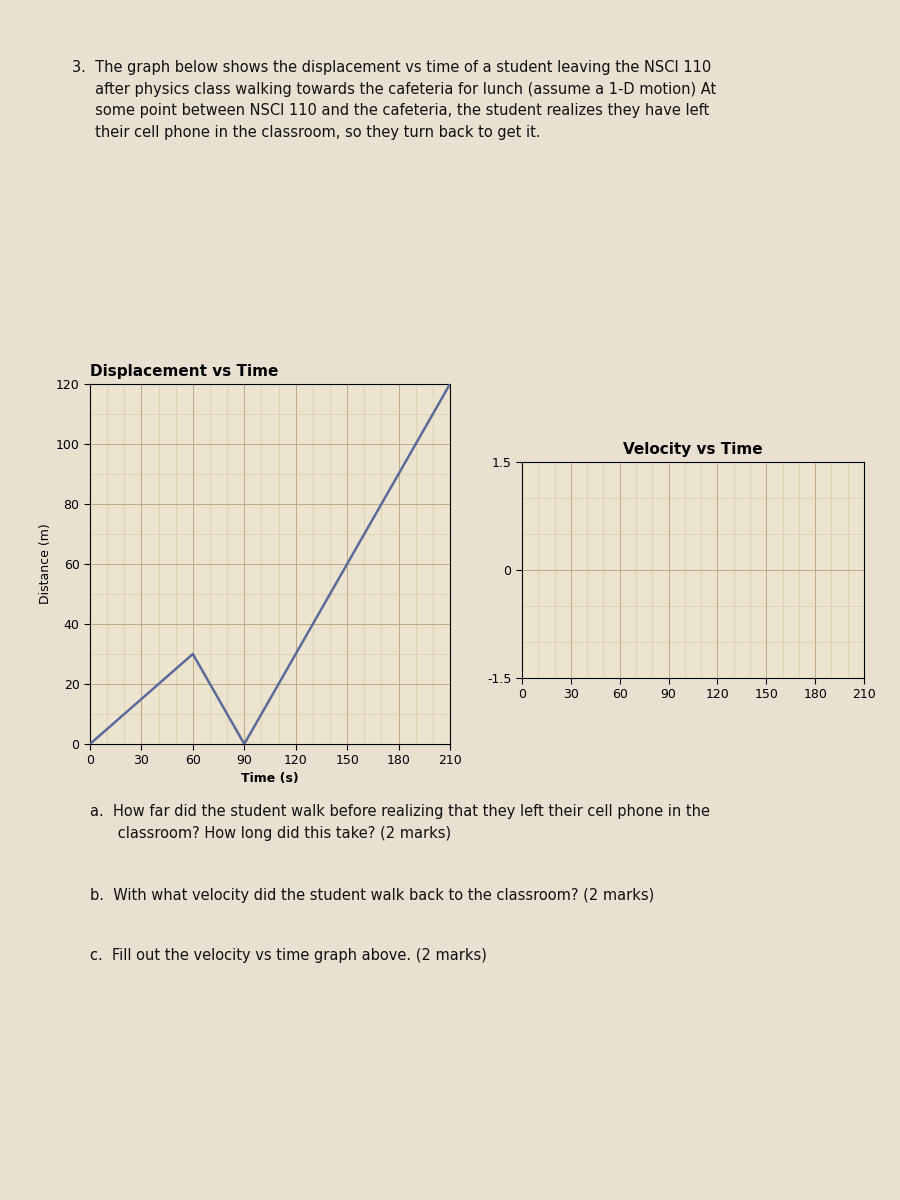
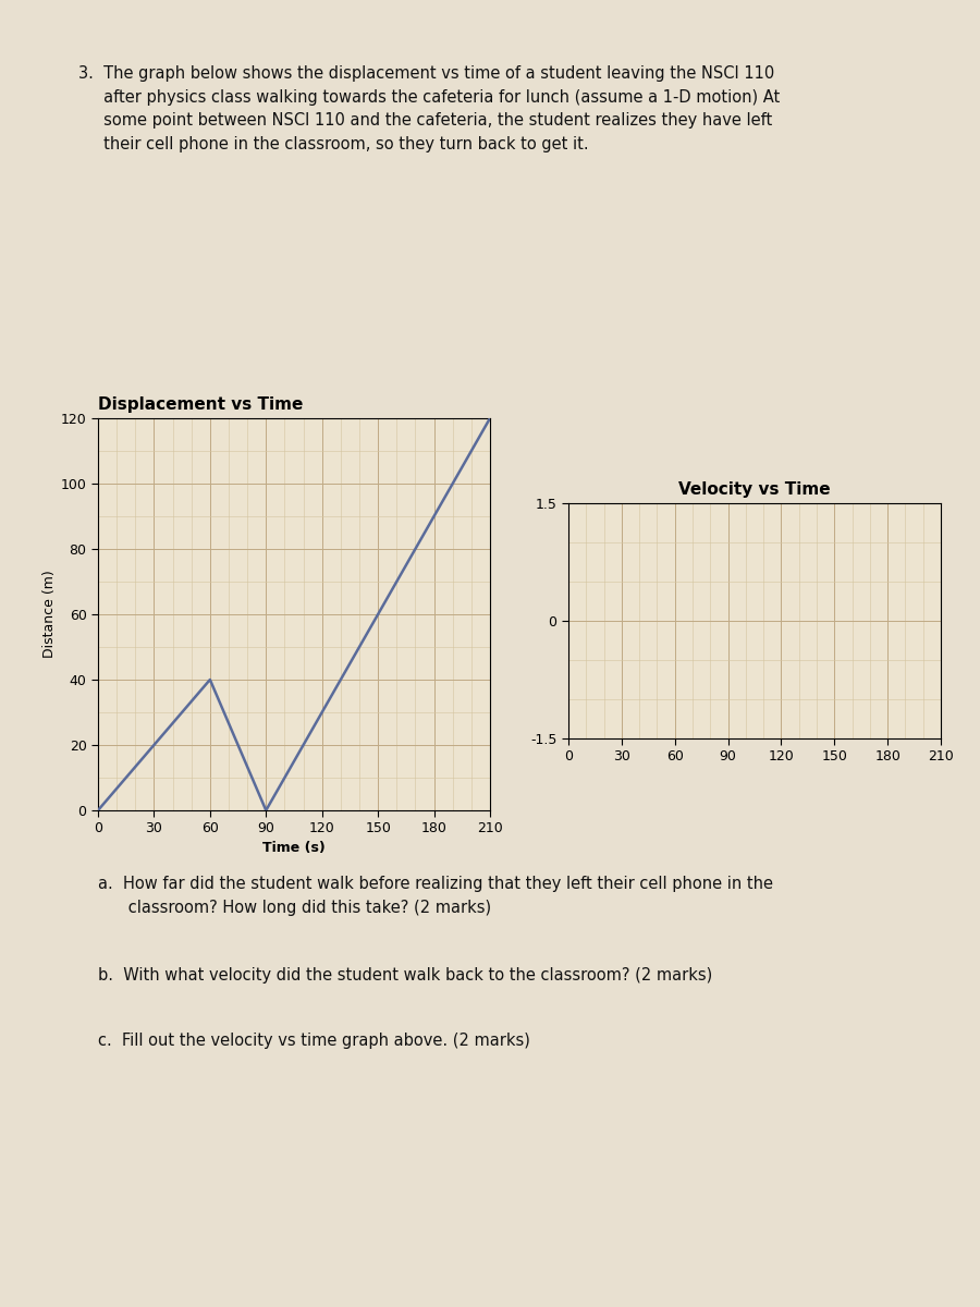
60: 30 -> 40
